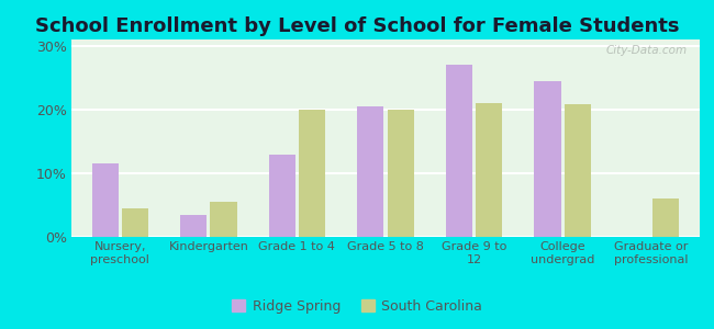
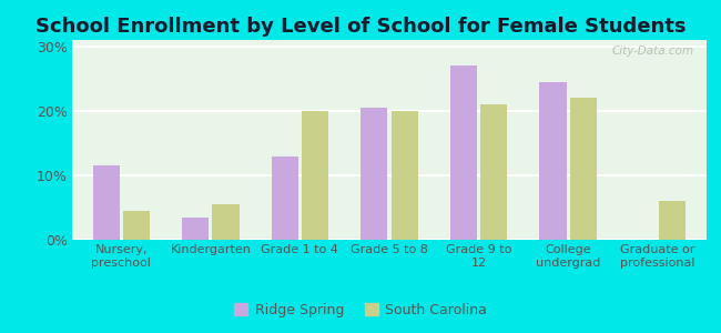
South Carolina/College undergrad: 20.8% -> 22.0%
